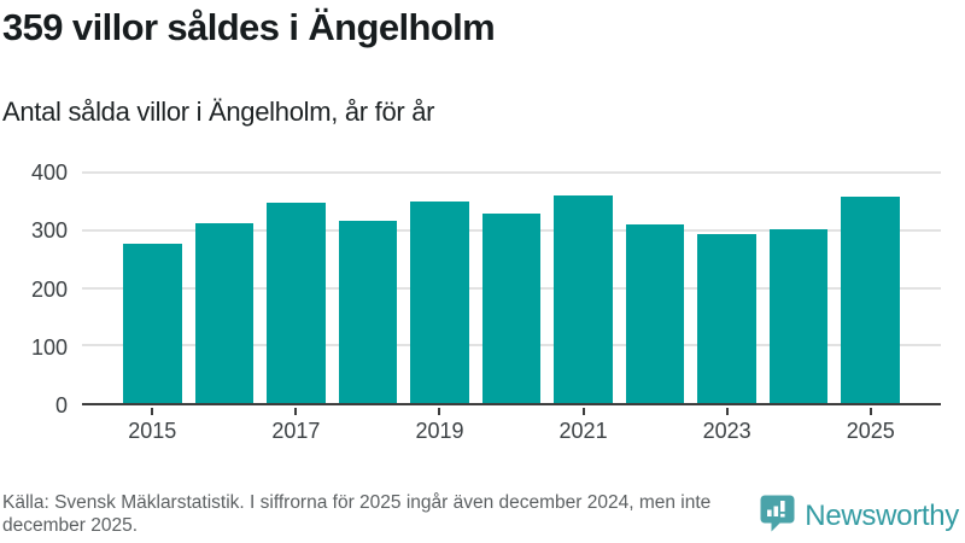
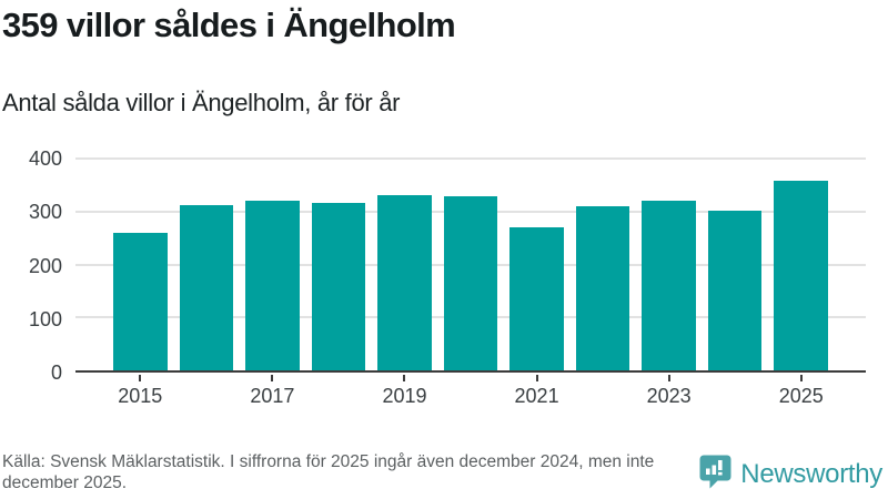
2015: 280 -> 260
2017: 350 -> 320
2019: 350 -> 330
2021: 360 -> 270
2023: 290 -> 320
